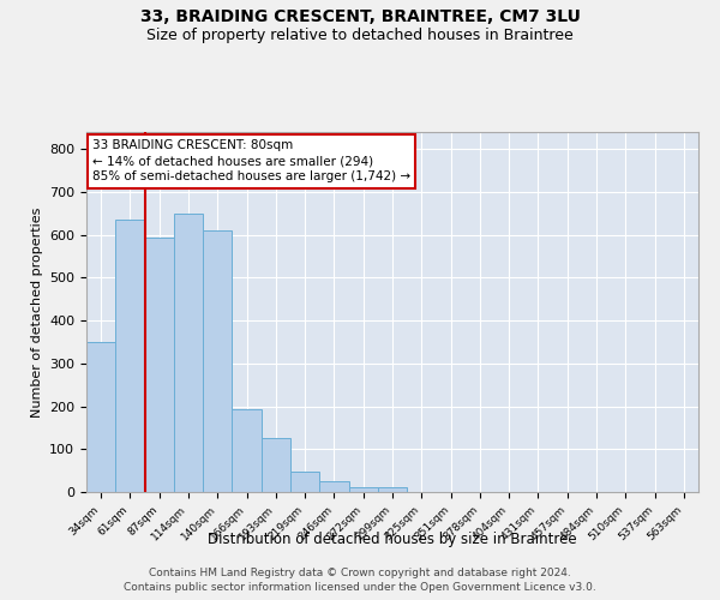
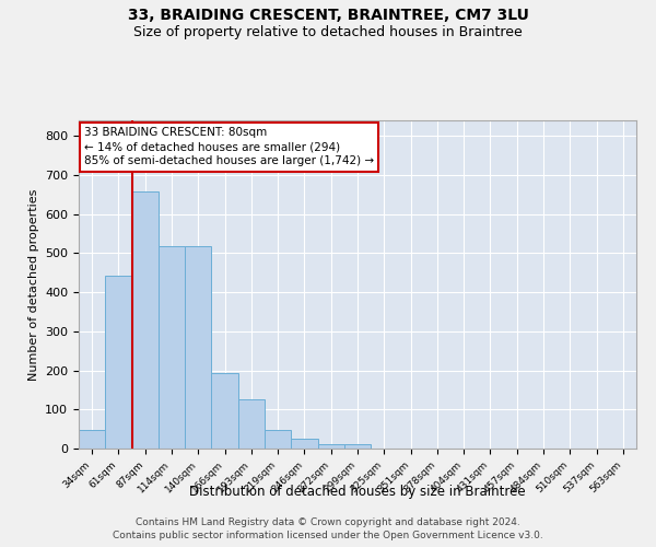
34sqm: 350 -> 47
61sqm: 635 -> 443
87sqm: 595 -> 657
114sqm: 650 -> 517
140sqm: 610 -> 517
